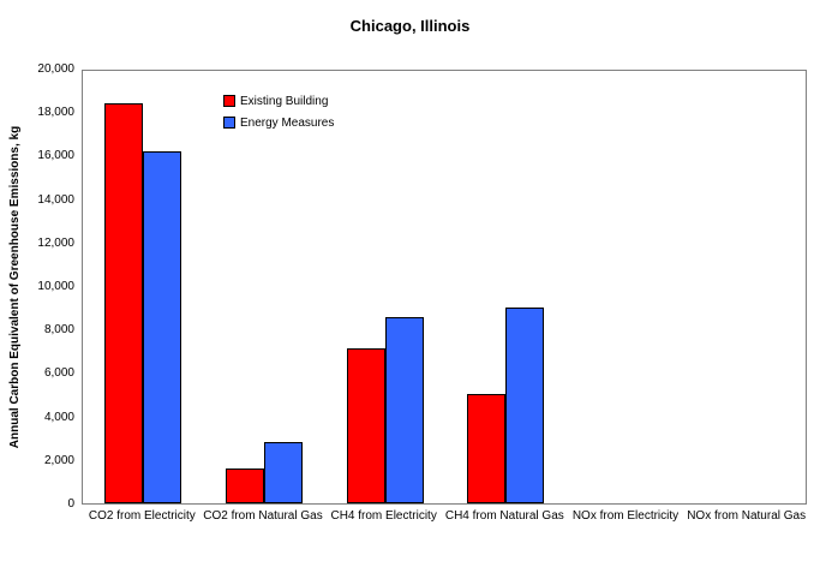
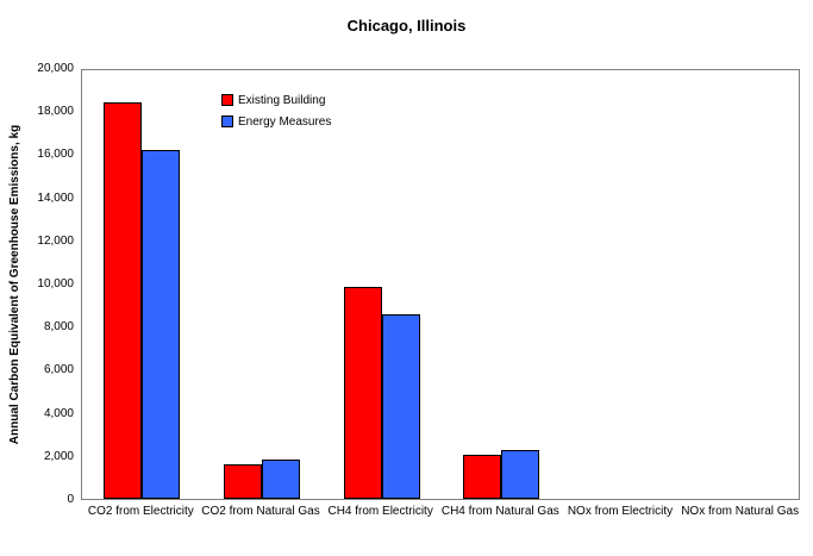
Energy Measures/CO2 from Natural Gas: 2800 -> 1800
Existing Building/CH4 from Electricity: 7100 -> 9800
Existing Building/CH4 from Natural Gas: 5000 -> 2000
Energy Measures/CH4 from Natural Gas: 9000 -> 2200
